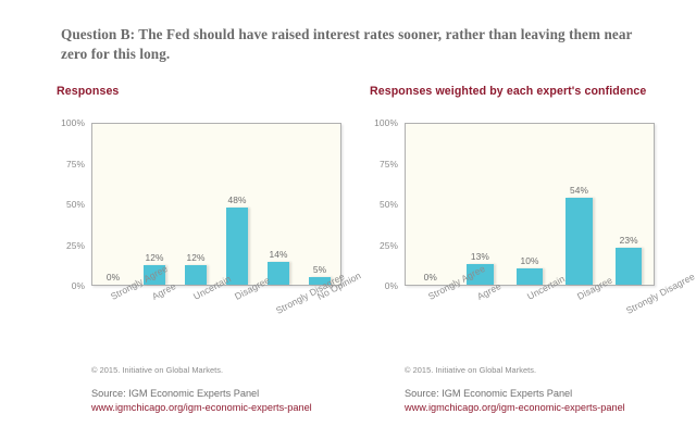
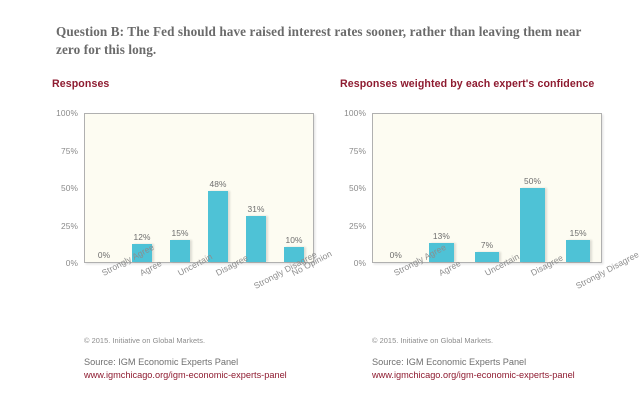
Responses/Uncertain: 12% -> 15%
Responses/Strongly Disagree: 14% -> 31%
Responses/No Opinion: 5% -> 10%
Responses weighted by each expert's confidence/Uncertain: 10% -> 7%
Responses weighted by each expert's confidence/Disagree: 54% -> 50%
Responses weighted by each expert's confidence/Strongly Disagree: 23% -> 15%
